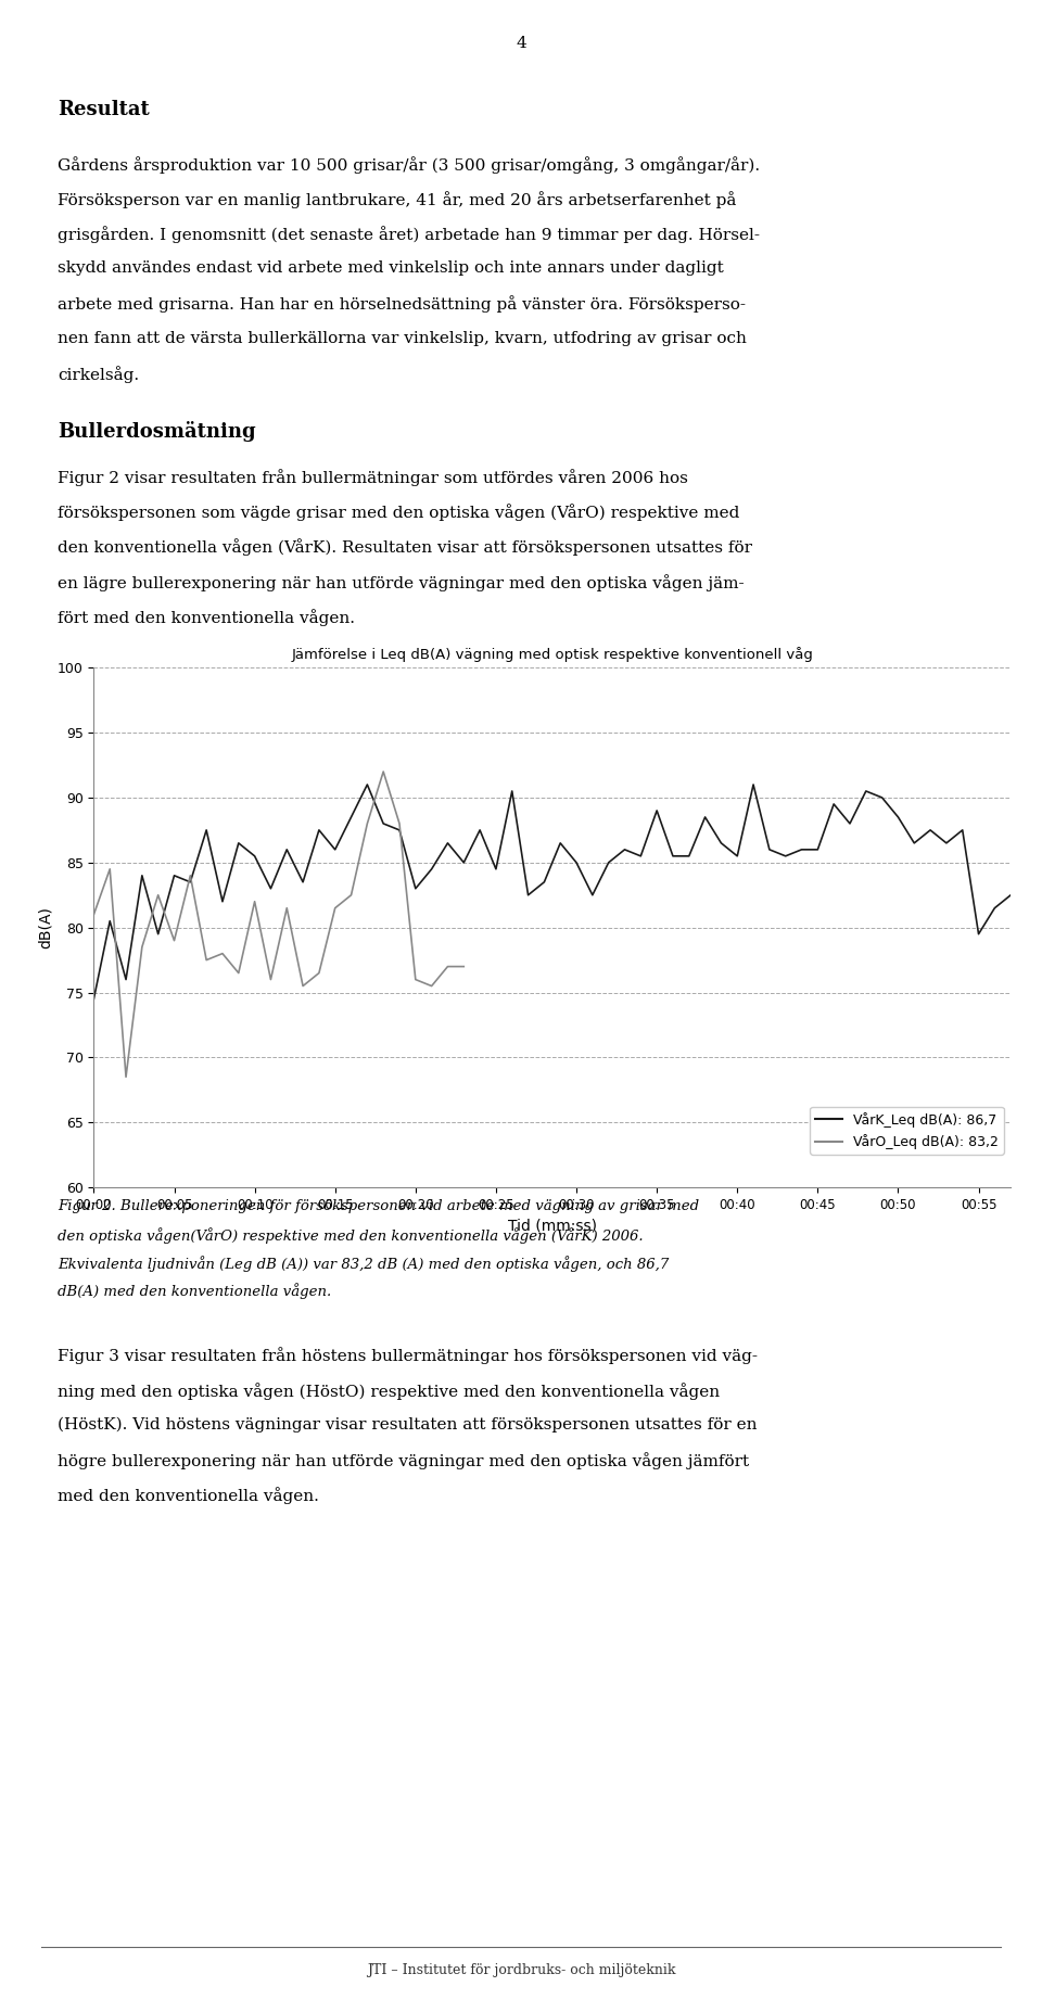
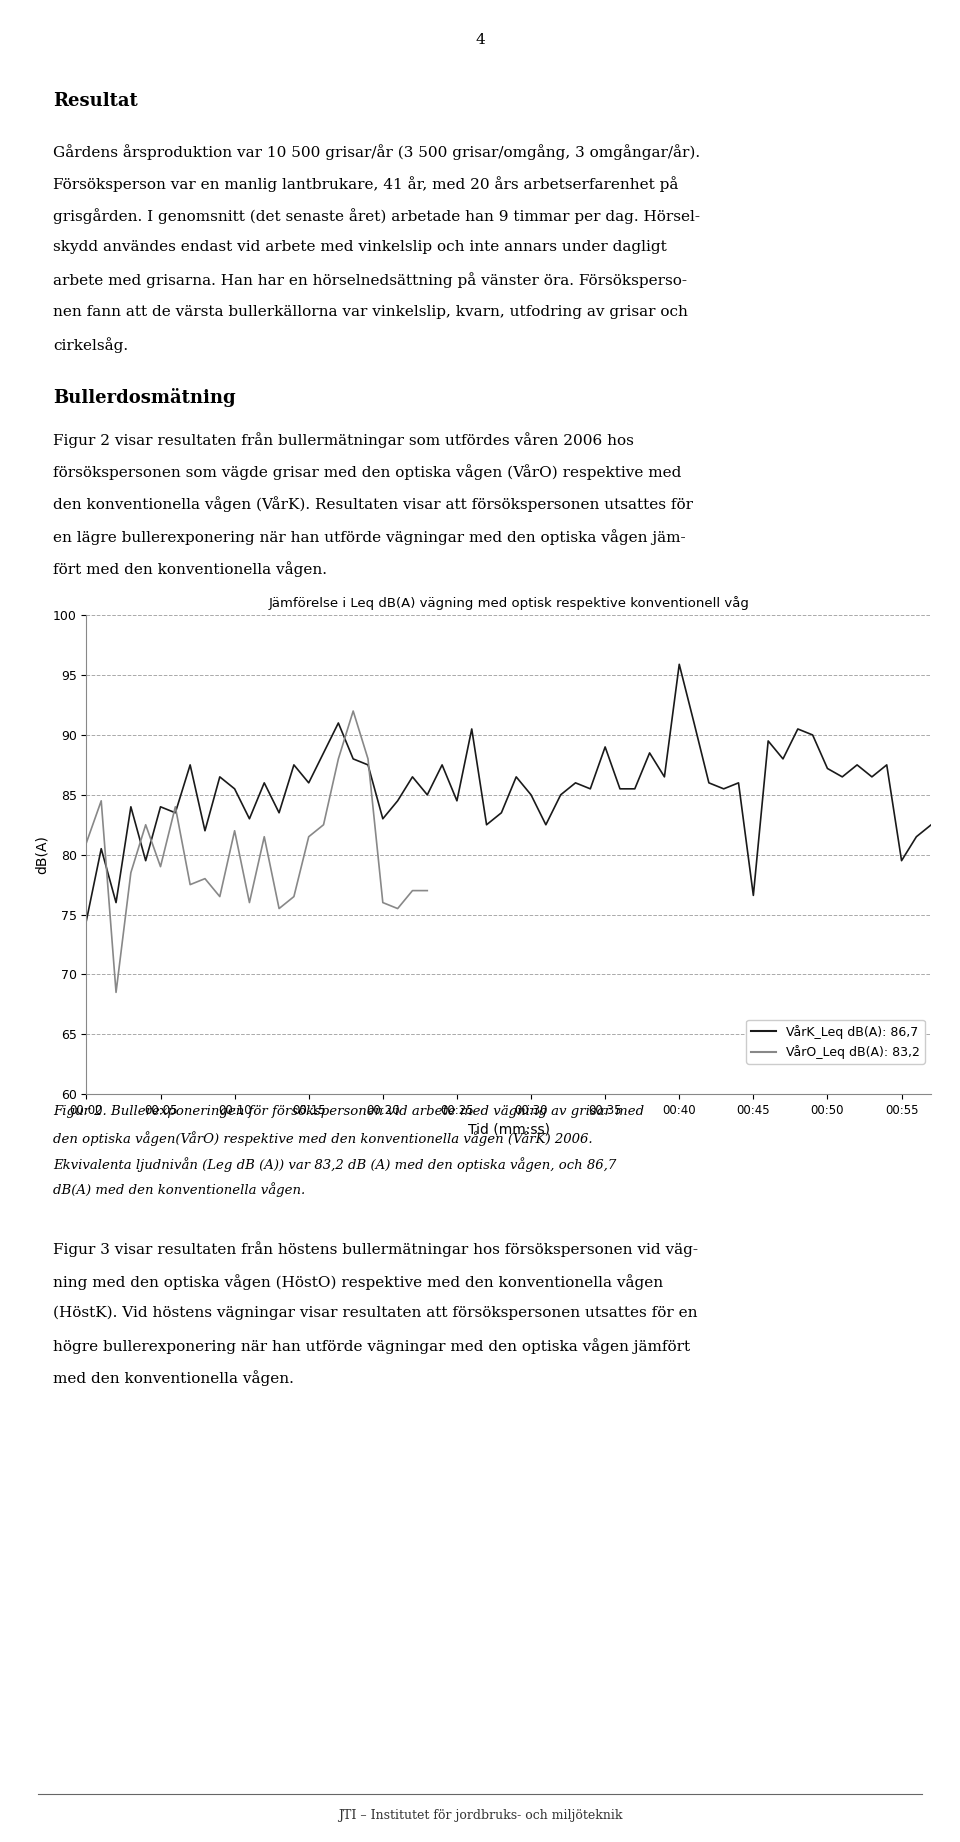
VårK_Leq dB(A): 86,7/00:40: 85.5 -> 95.9
VårK_Leq dB(A): 86,7/00:45: 86.0 -> 76.6
VårK_Leq dB(A): 86,7/00:50: 88.5 -> 87.2
